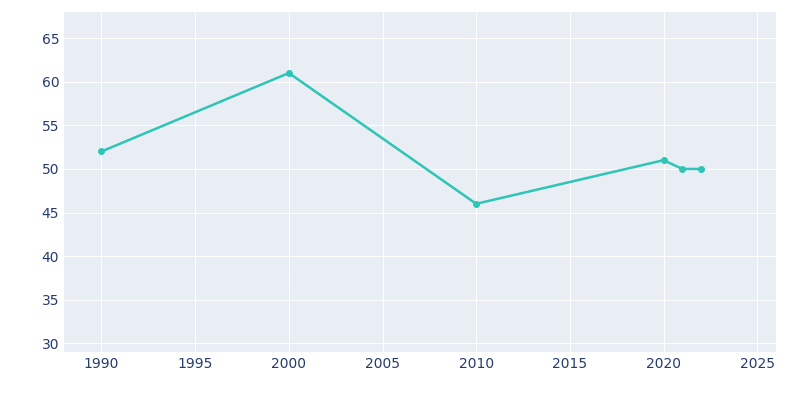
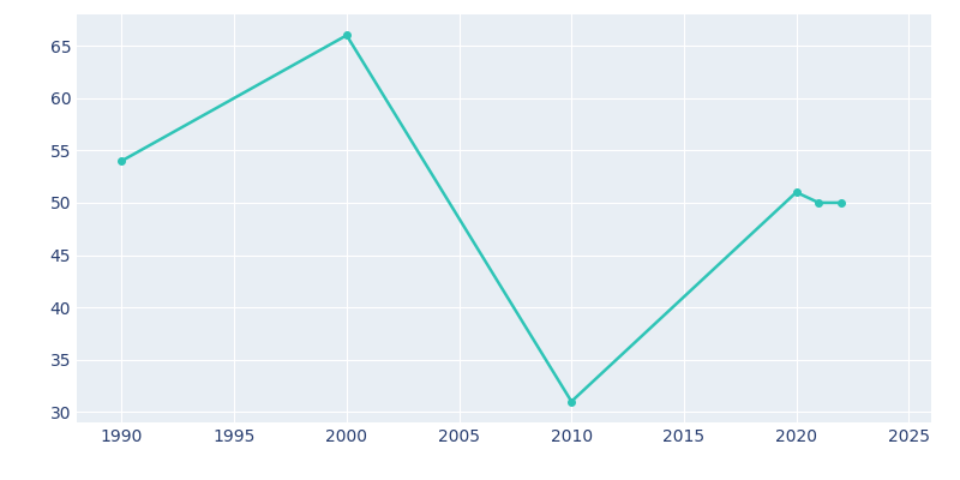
1990: 52 -> 54
2000: 61 -> 66
2010: 46 -> 31
